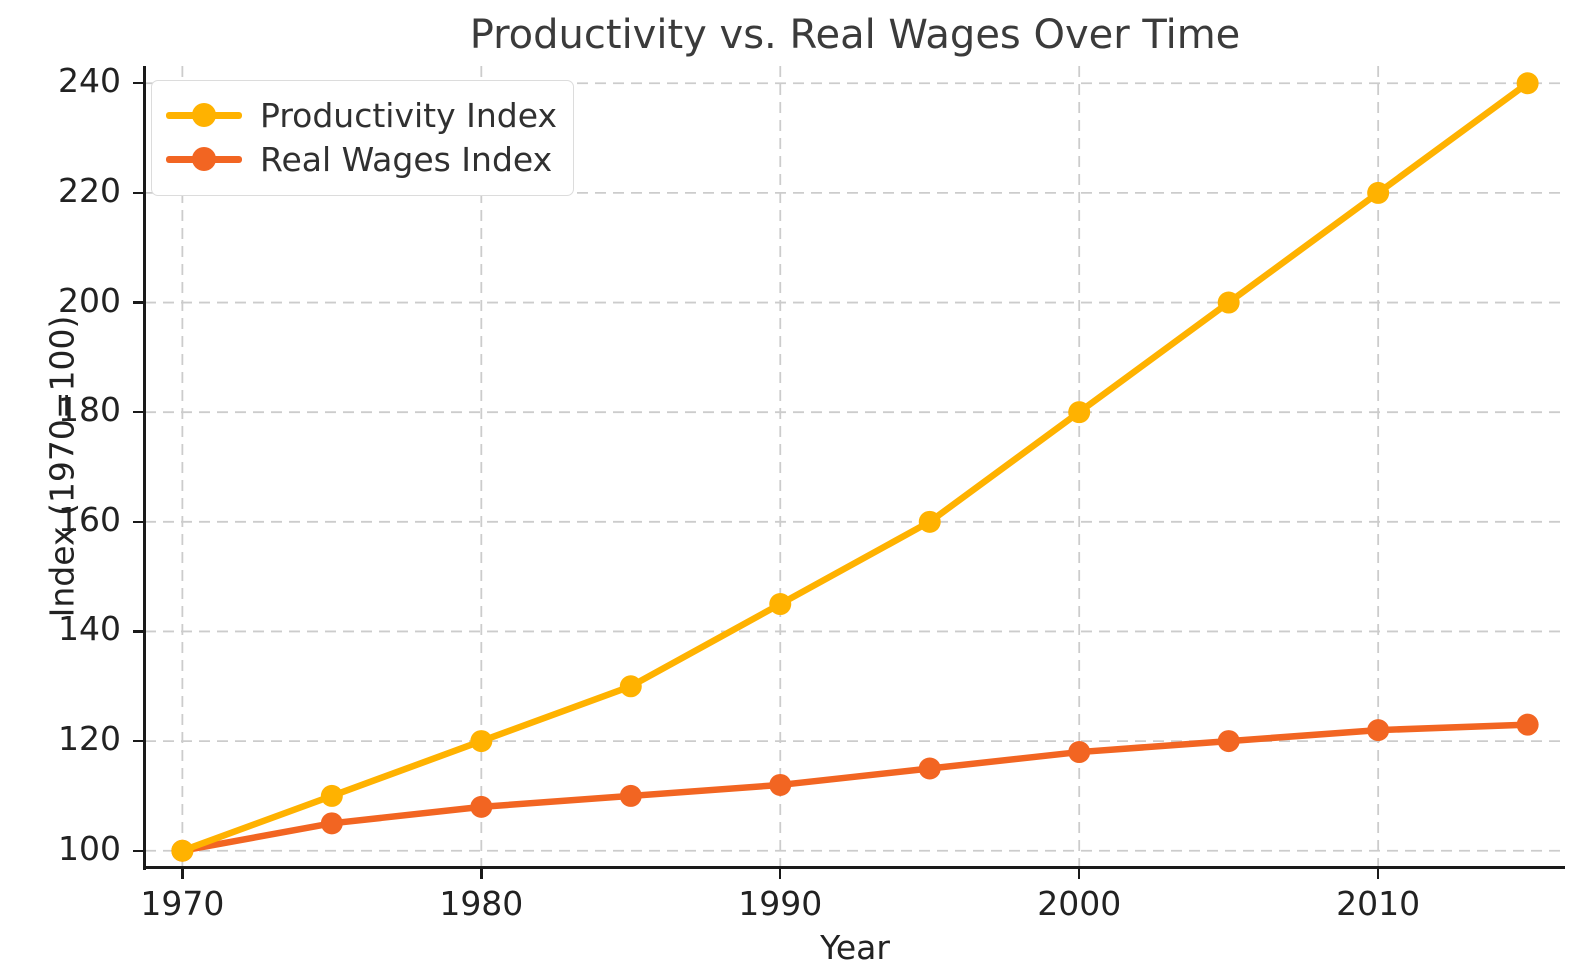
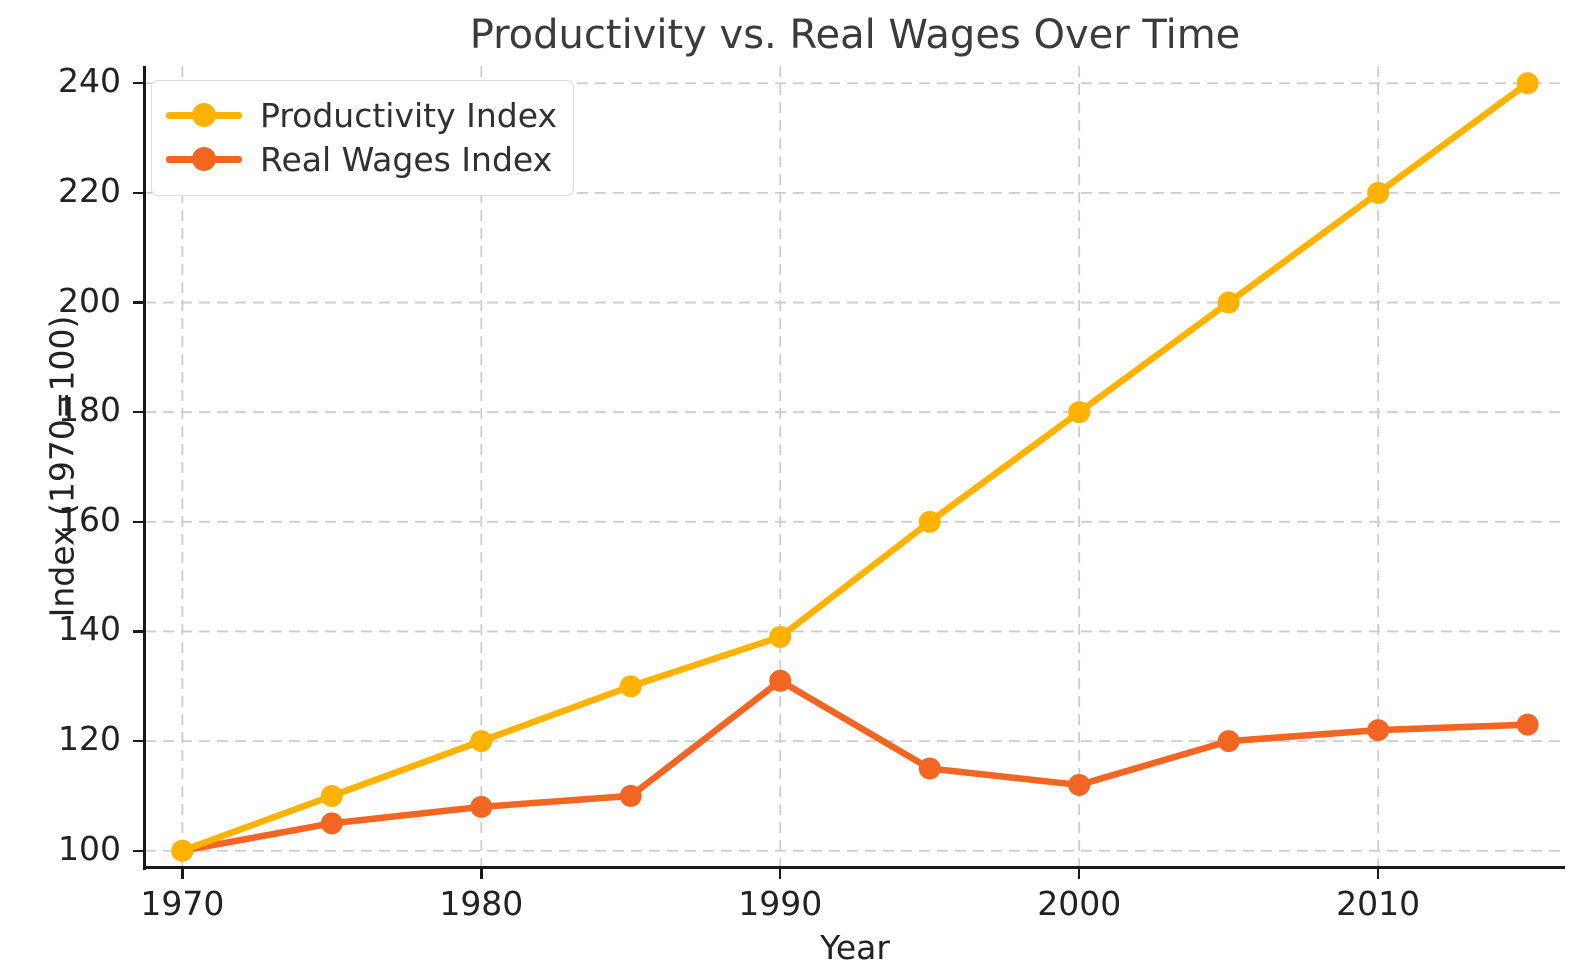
Productivity Index/1990: 145 -> 139
Real Wages Index/1990: 112 -> 131
Real Wages Index/2000: 118 -> 112
